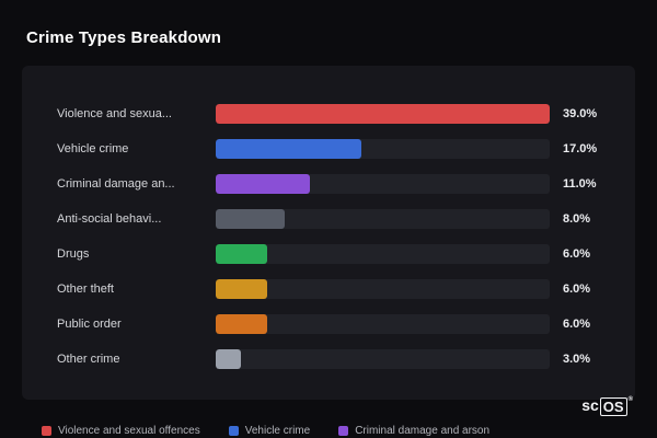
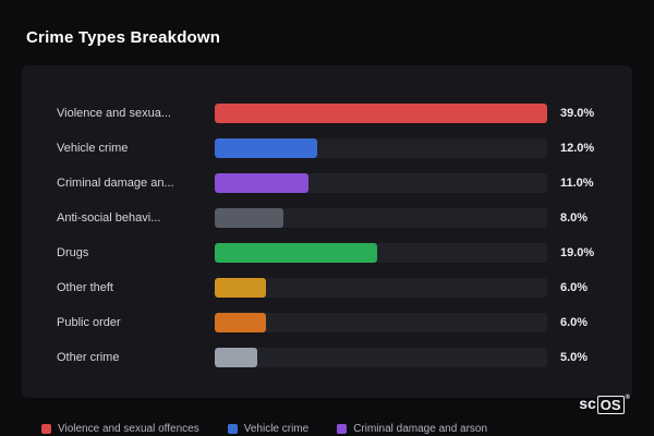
Vehicle crime: 17.0% -> 12.0%
Drugs: 6.0% -> 19.0%
Other crime: 3.0% -> 5.0%
